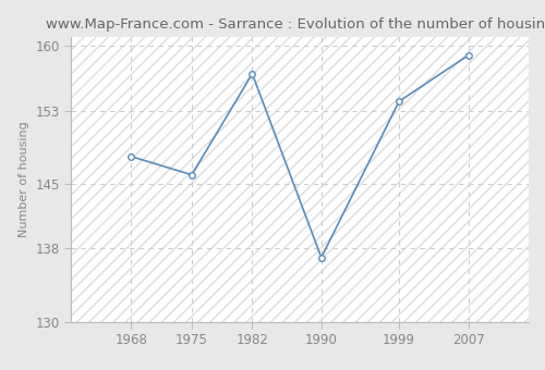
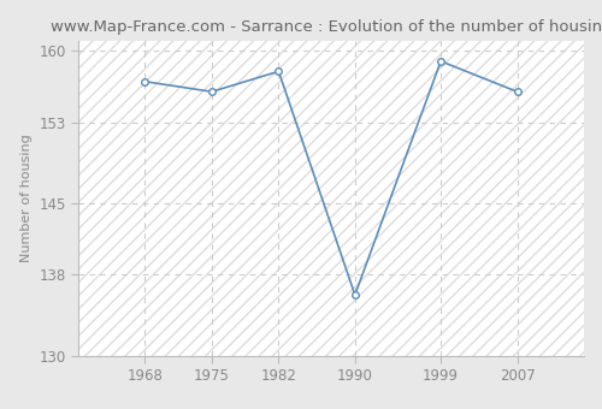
1968: 148 -> 157
1975: 146 -> 156
1982: 157 -> 158
1990: 137 -> 136
1999: 154 -> 159
2007: 159 -> 156
